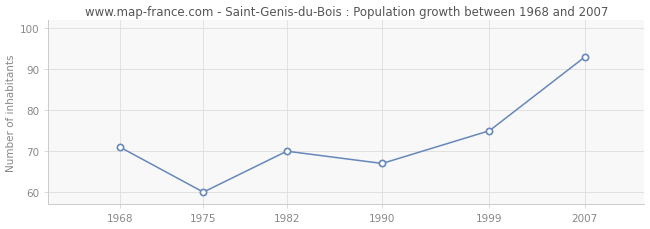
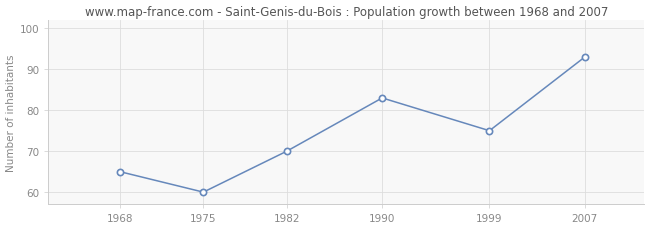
1968: 71 -> 65
1990: 67 -> 83
